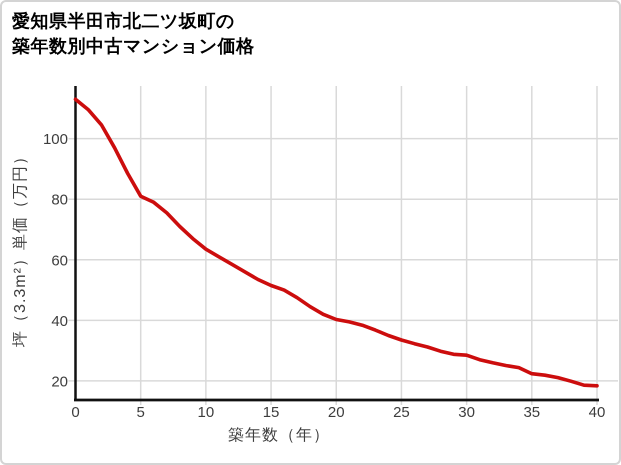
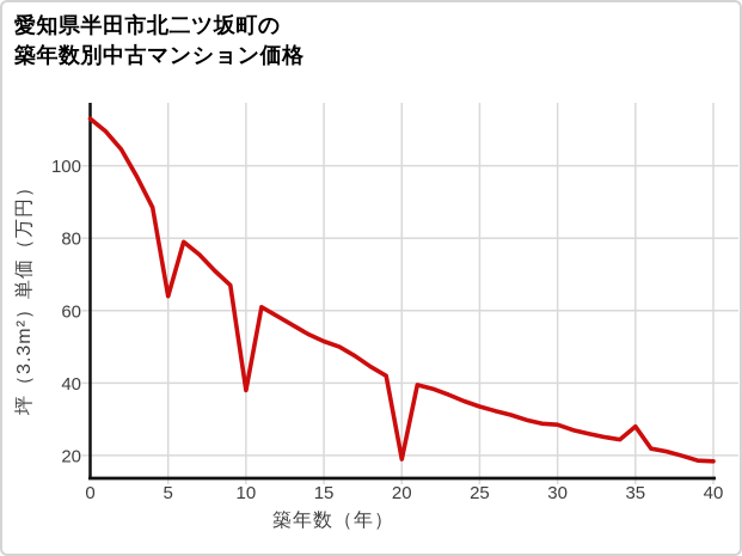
5: 81 -> 64
10: 64 -> 38
20: 40 -> 19
35: 22 -> 28
